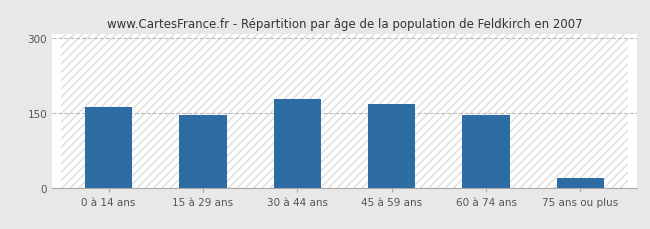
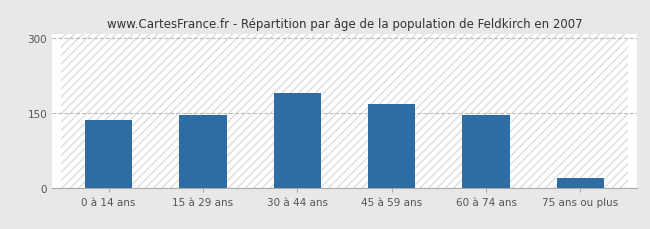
0 à 14 ans: 163 -> 135
30 à 44 ans: 178 -> 190
